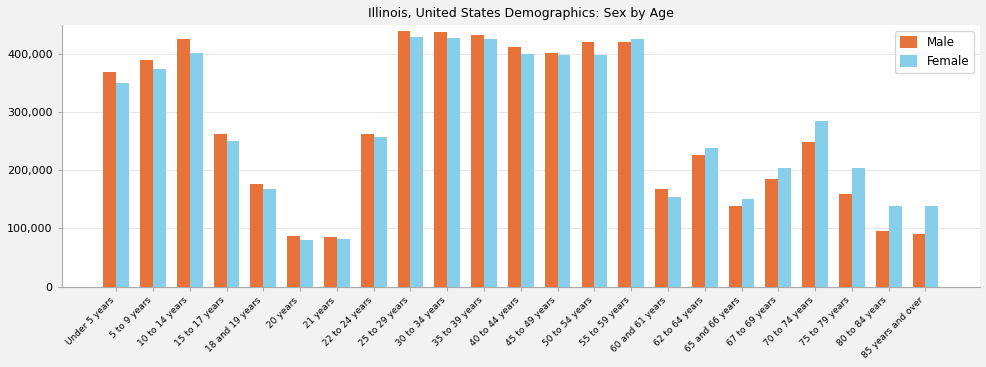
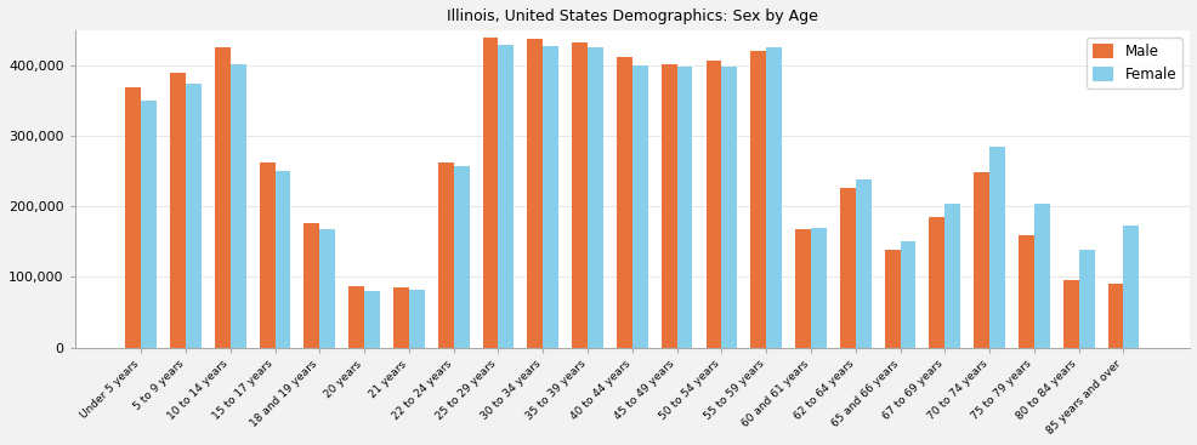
Male/50 to 54 years: 422,000 -> 408,000
Female/60 and 61 years: 154,000 -> 170,000
Female/85 years and over: 138,000 -> 173,000
